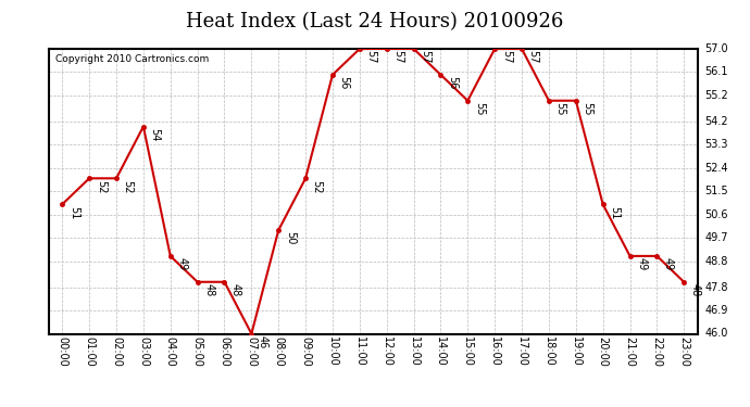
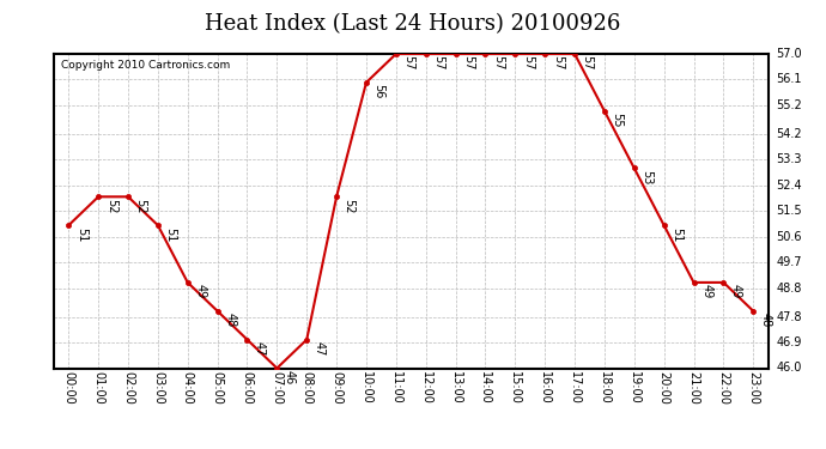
03:00: 54 -> 51
06:00: 48 -> 47
08:00: 50 -> 47
14:00: 56 -> 57
15:00: 55 -> 57
19:00: 55 -> 53
